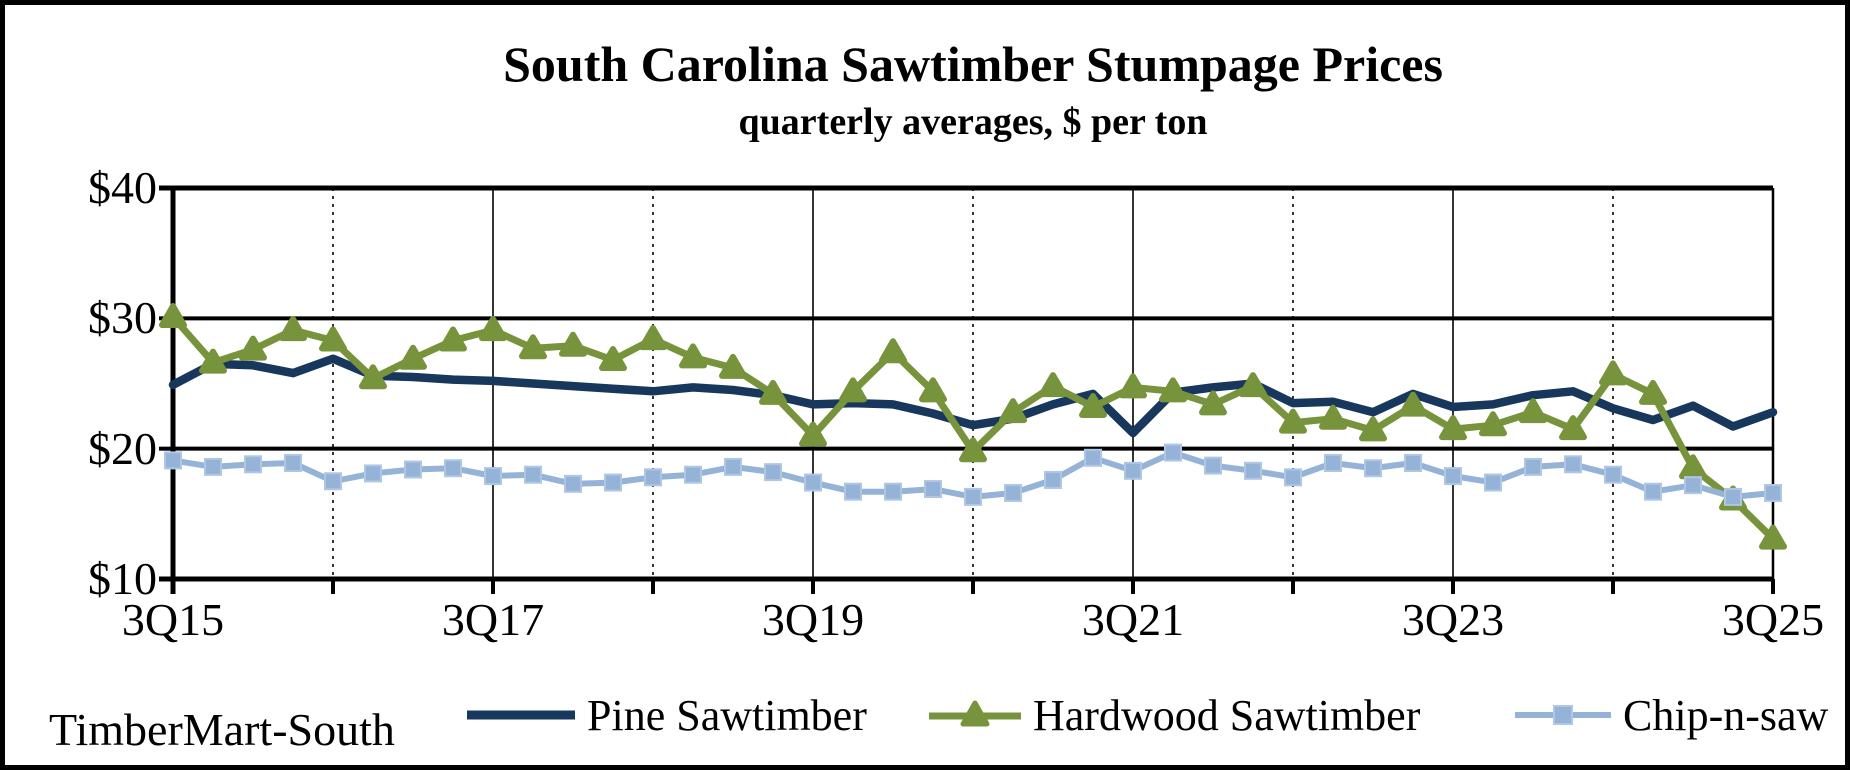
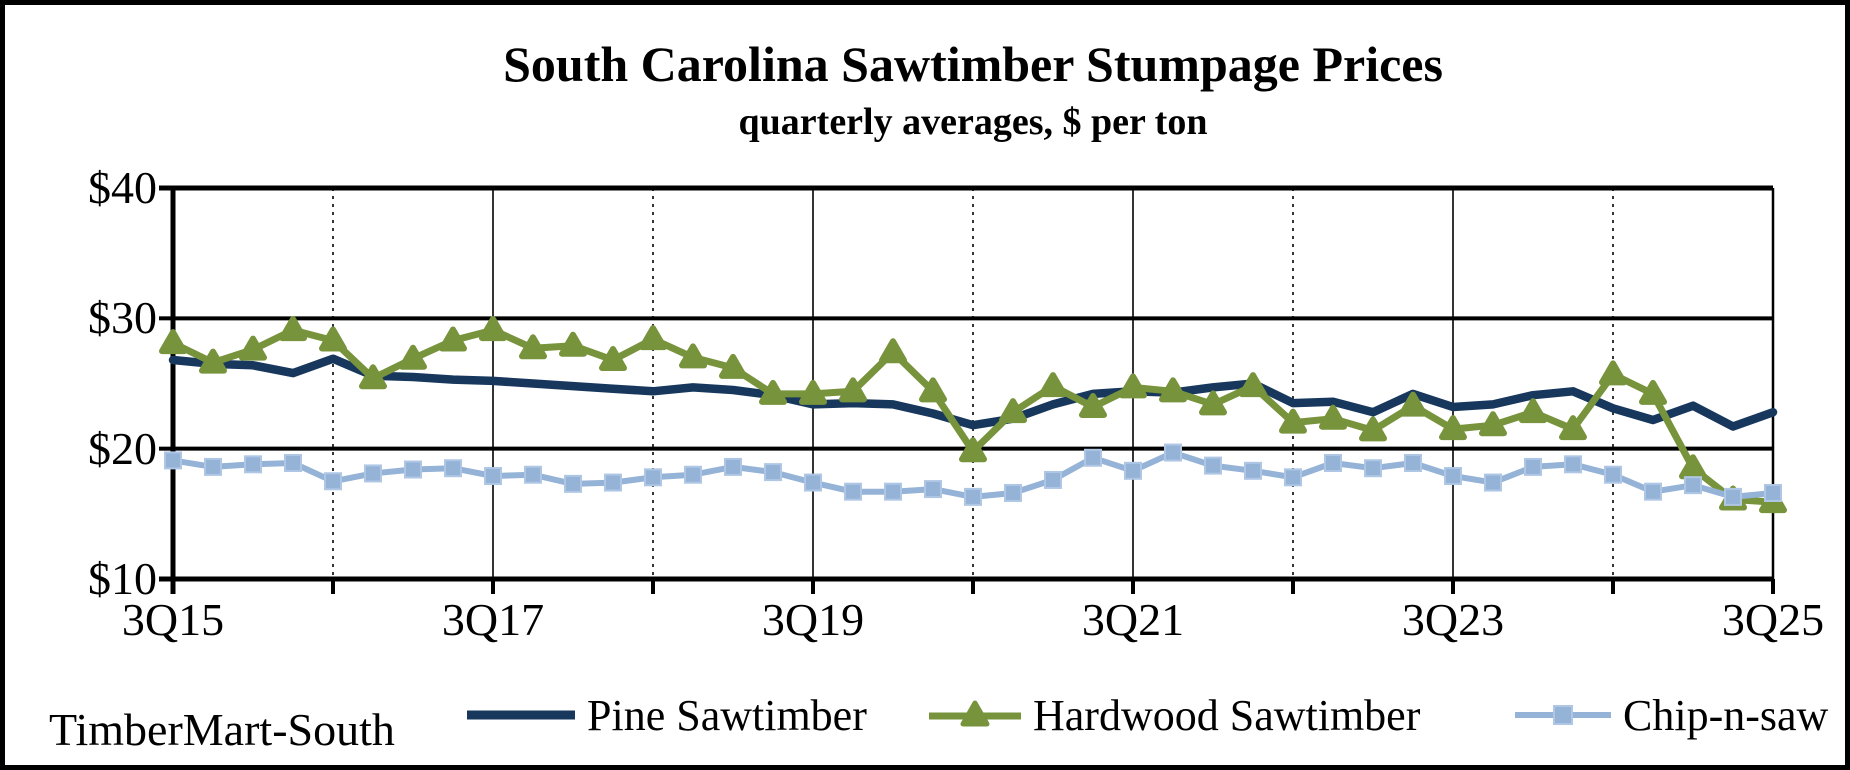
Pine Sawtimber/3Q15: $24.9 -> $26.8
Hardwood Sawtimber/3Q15: $30.1 -> $28.1
Hardwood Sawtimber/3Q19: $21.0 -> $24.2
Pine Sawtimber/3Q21: $21.2 -> $24.4
Hardwood Sawtimber/3Q25: $13.1 -> $15.9
